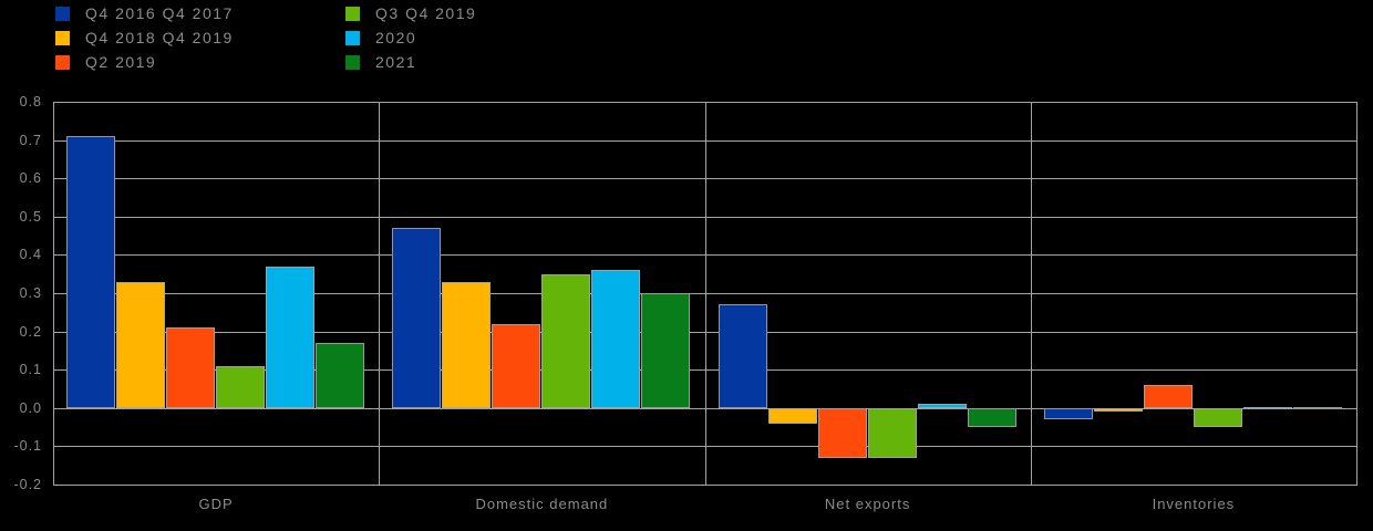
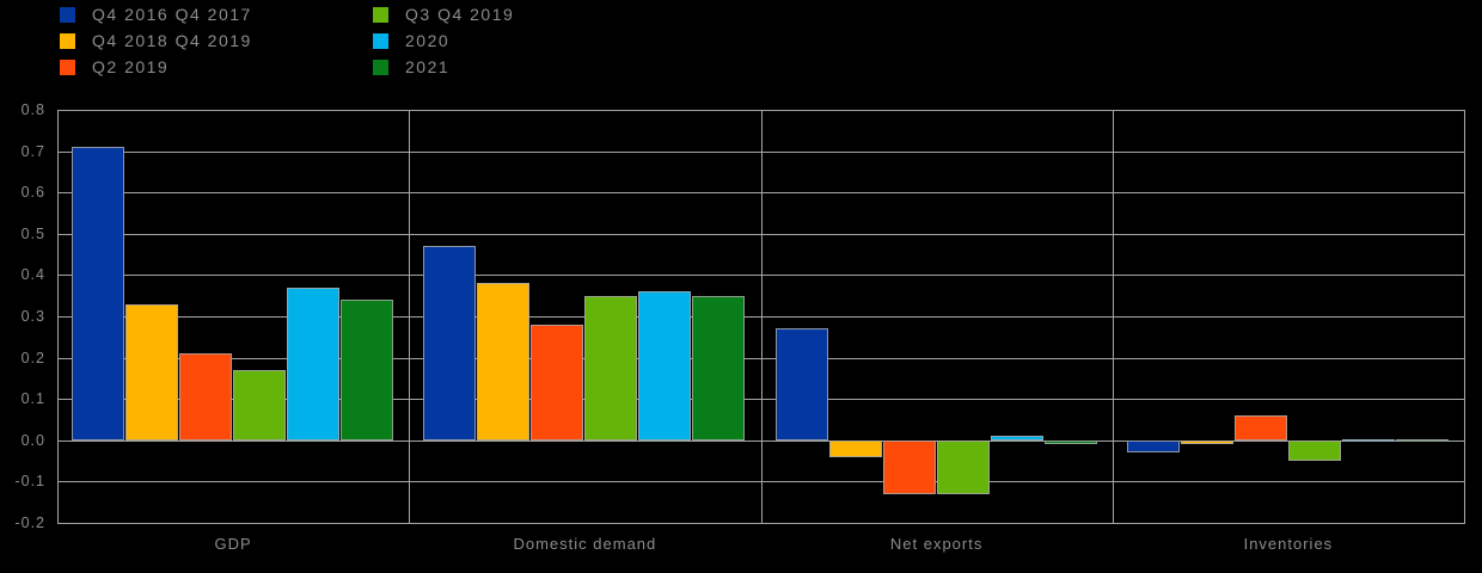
Q3 Q4 2019/GDP: 0.11 -> 0.17
2021/GDP: 0.17 -> 0.34
Q4 2018 Q4 2019/Domestic demand: 0.33 -> 0.38
Q2 2019/Domestic demand: 0.22 -> 0.28
2021/Domestic demand: 0.30 -> 0.35
2021/Net exports: -0.05 -> -0.01
